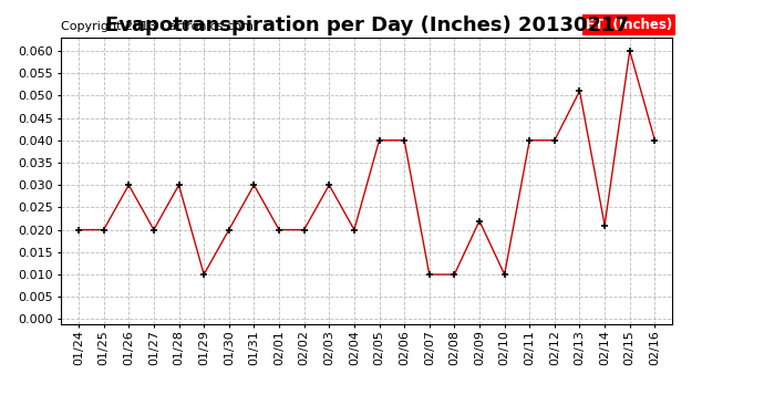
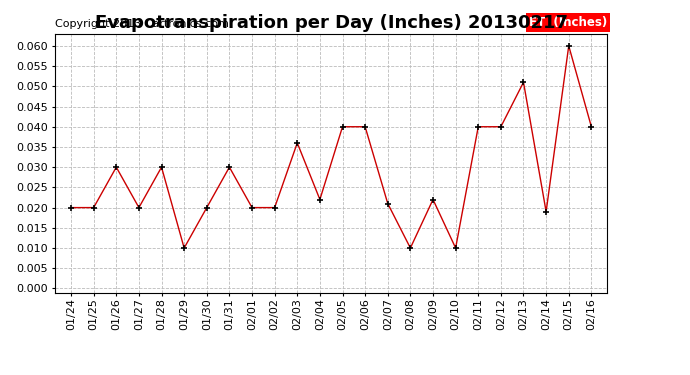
02/03: 0.030 -> 0.036
02/04: 0.020 -> 0.022
02/07: 0.010 -> 0.021
02/14: 0.021 -> 0.019
